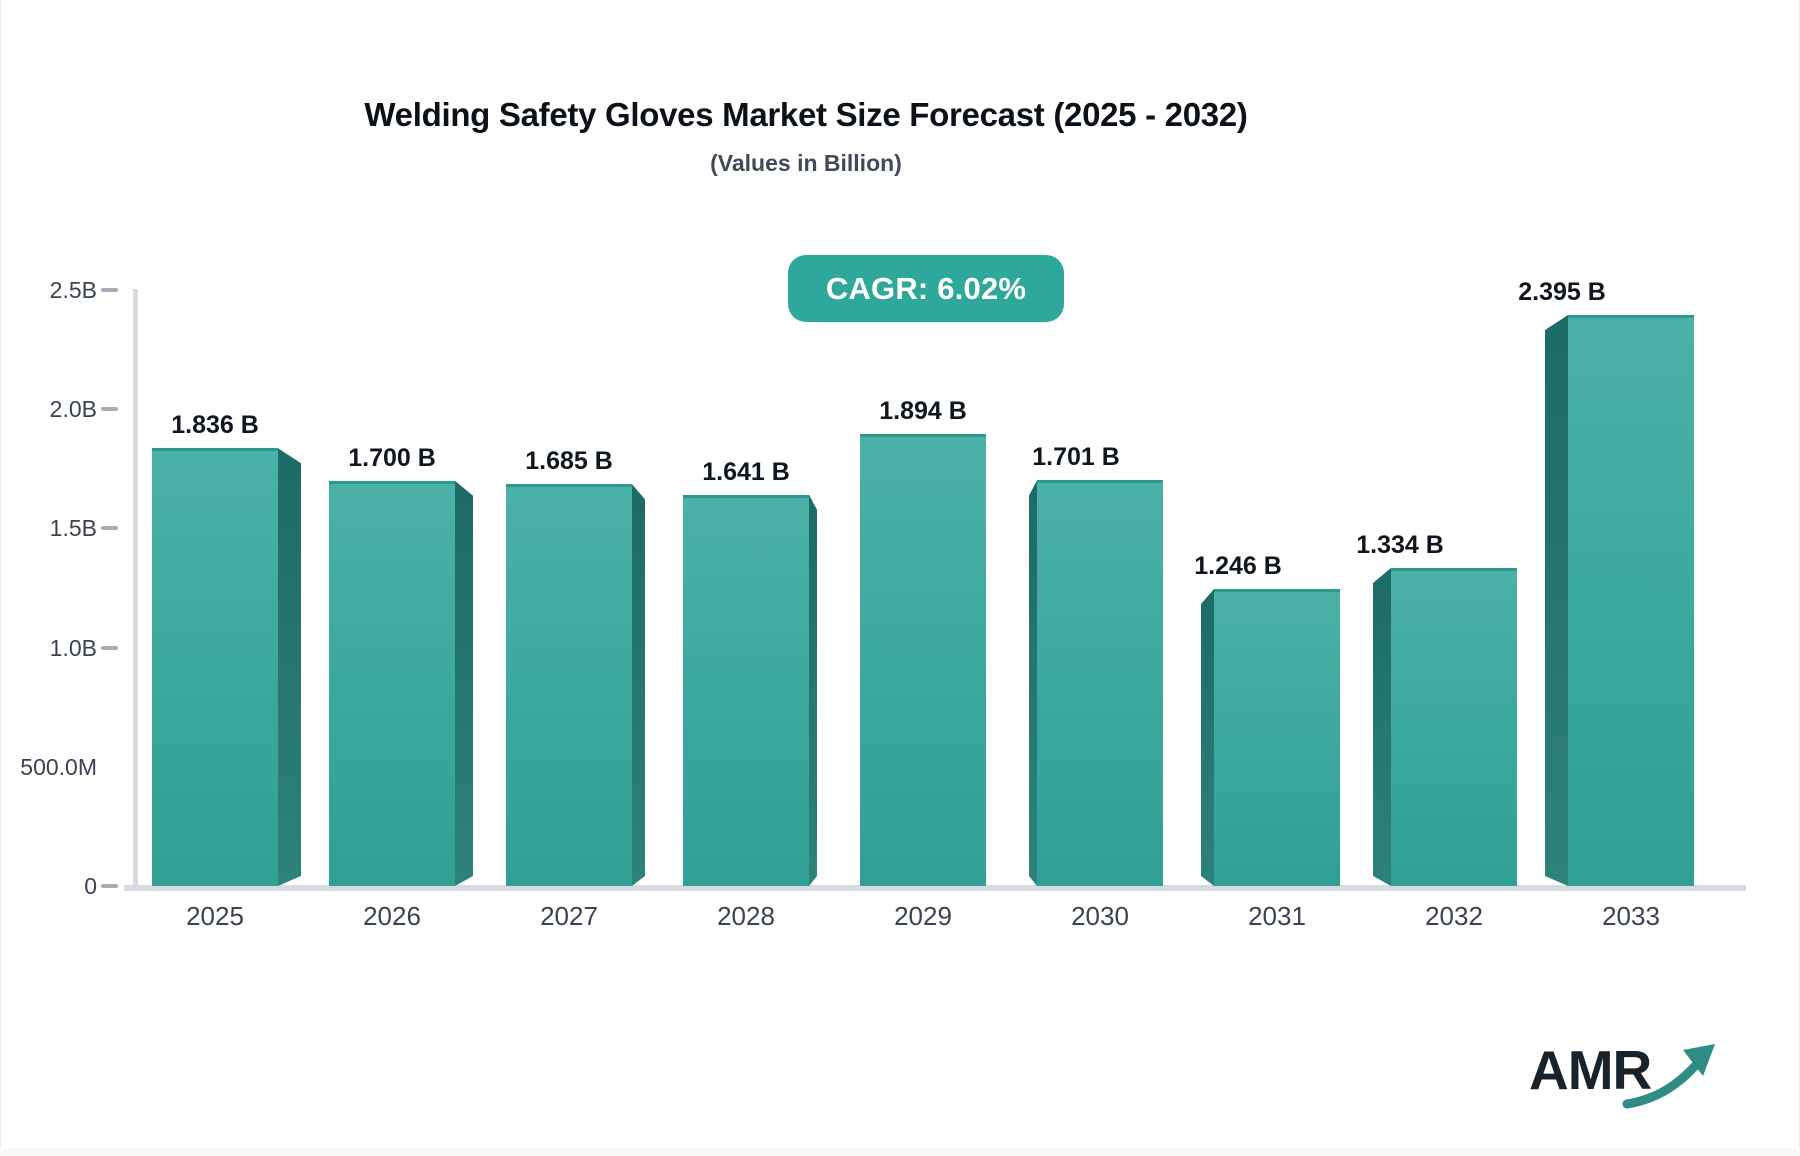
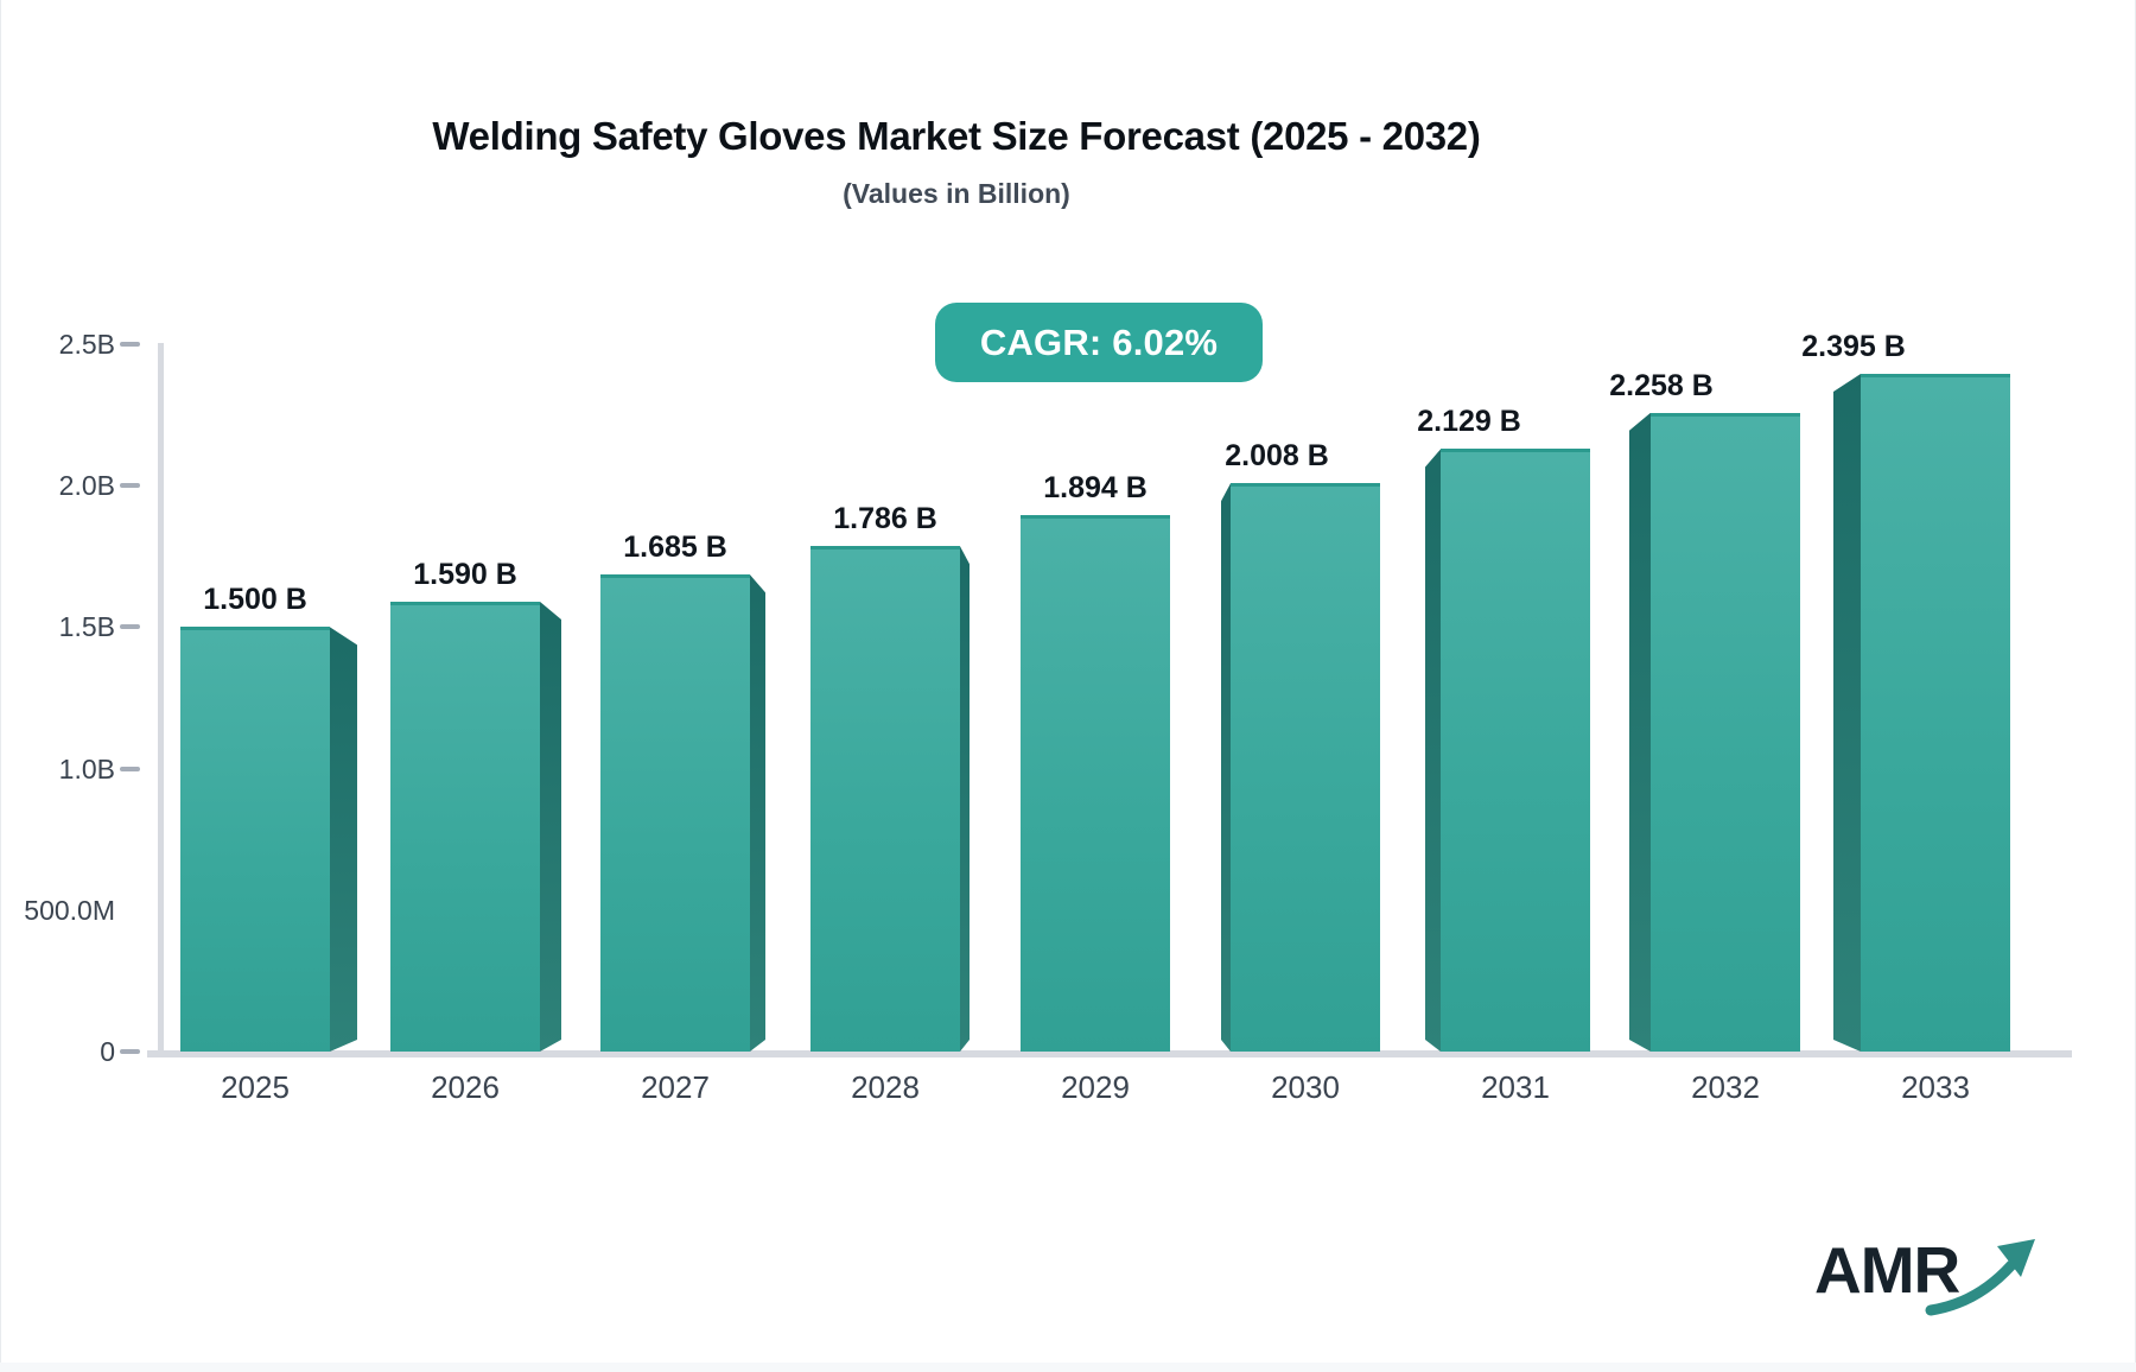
2025: 1.836 -> 1.500
2026: 1.700 -> 1.590
2028: 1.641 -> 1.786
2030: 1.701 -> 2.008
2031: 1.246 -> 2.129
2032: 1.334 -> 2.258
